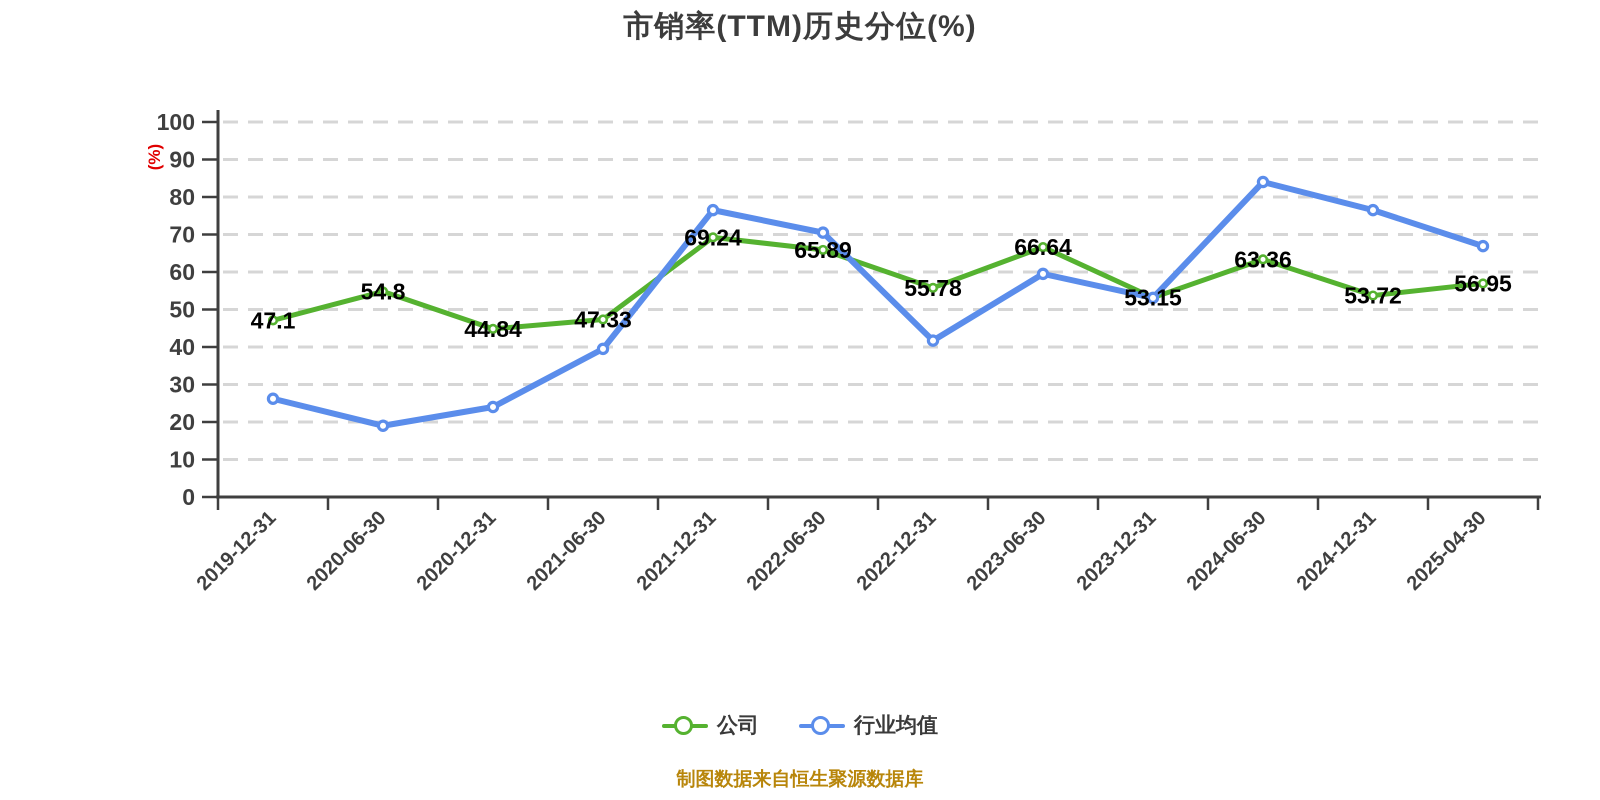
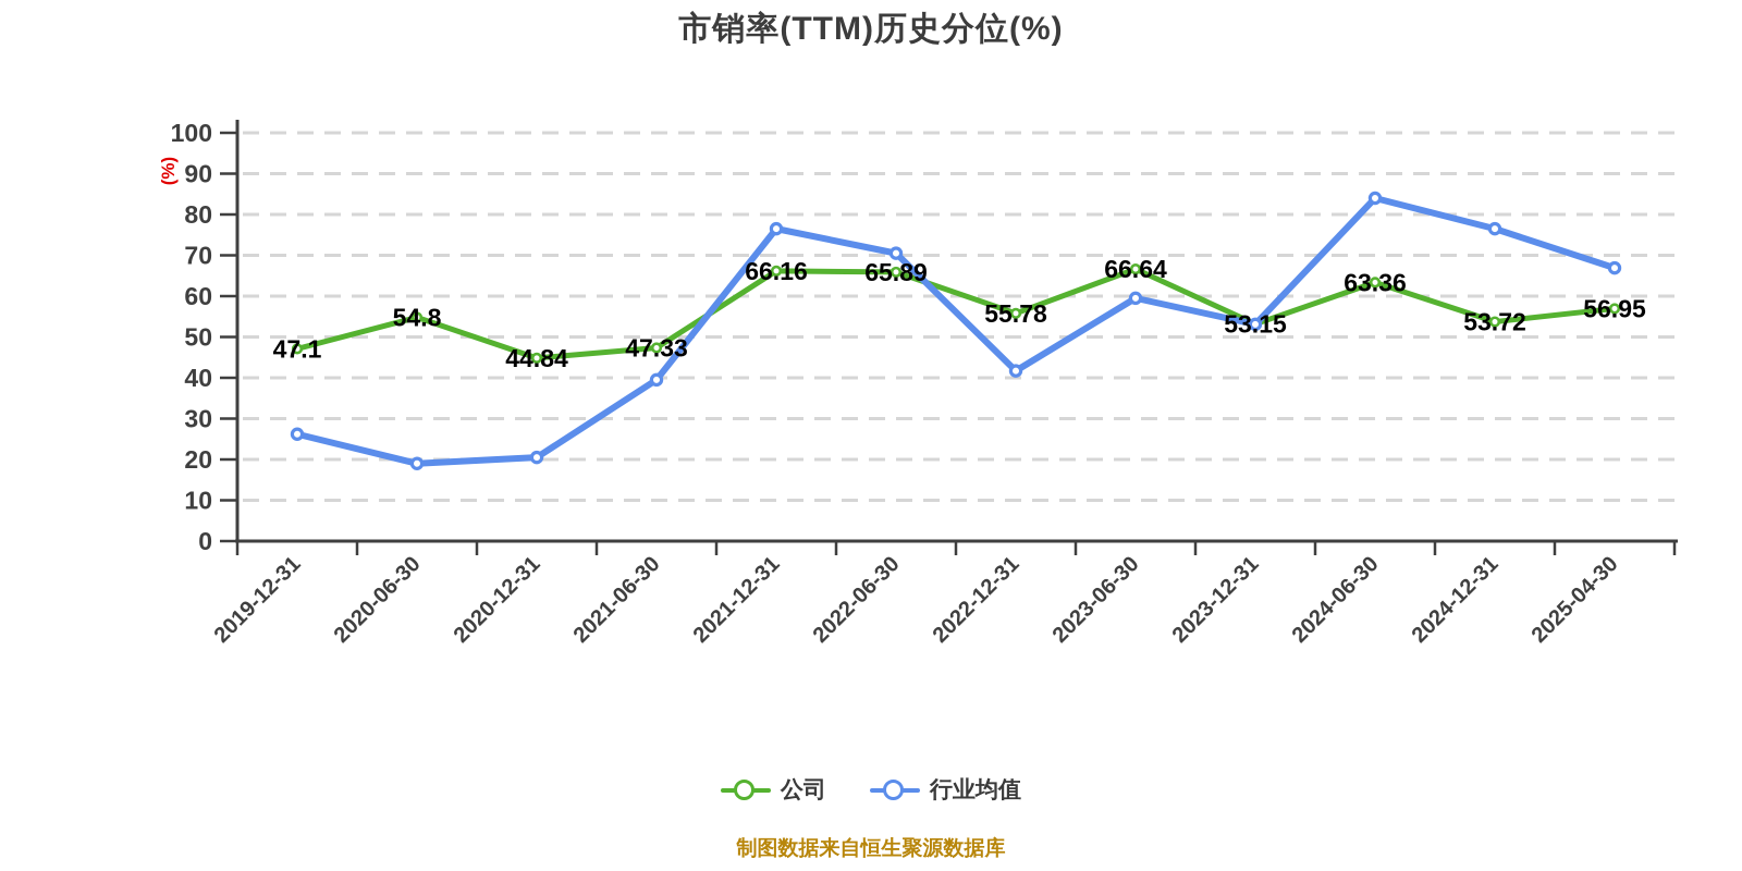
行业均值/2020-12-31: 24 -> 20
公司/2021-12-31: 69.24 -> 66.16
